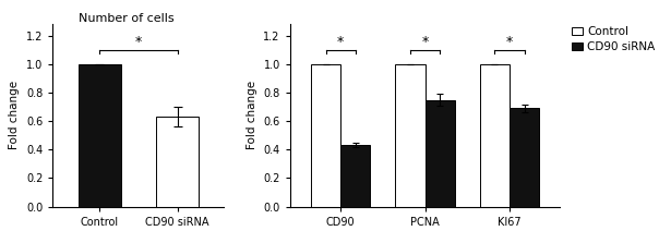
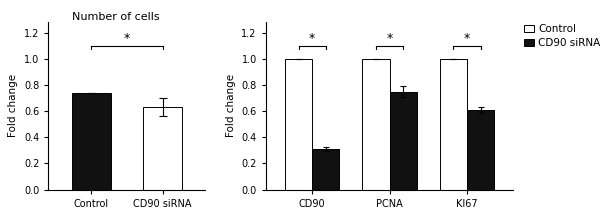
Number of cells/Control: 1.00 -> 0.74
CD90 siRNA/CD90: 0.43 -> 0.31
CD90 siRNA/KI67: 0.69 -> 0.61
